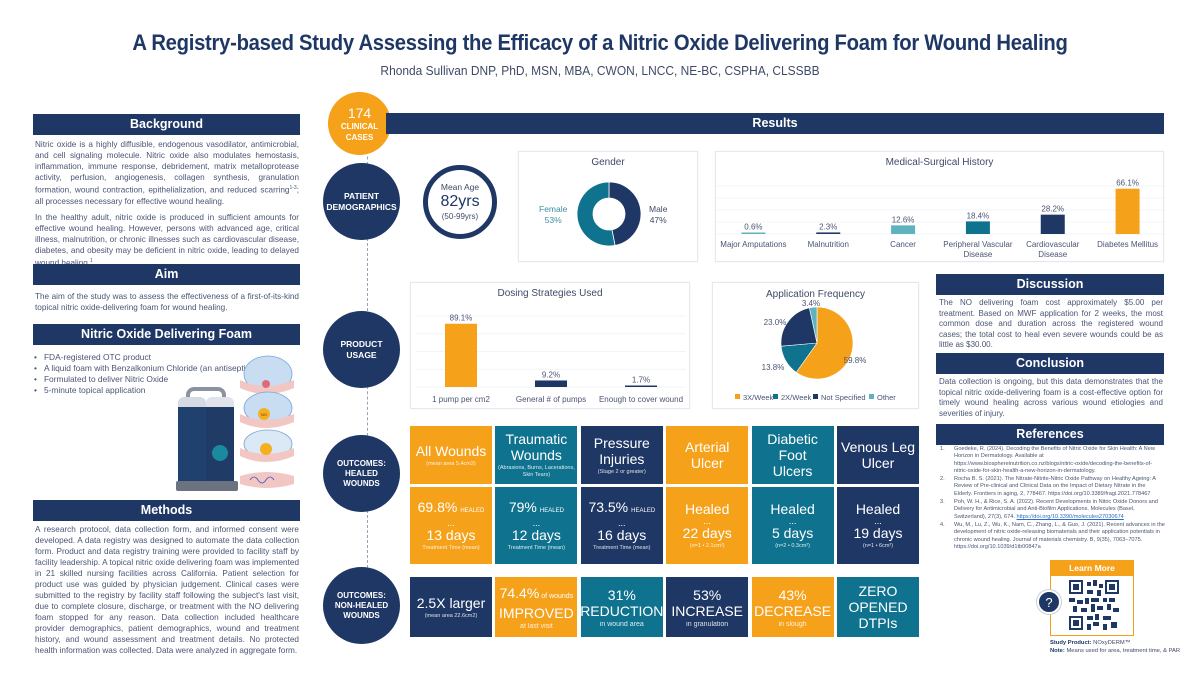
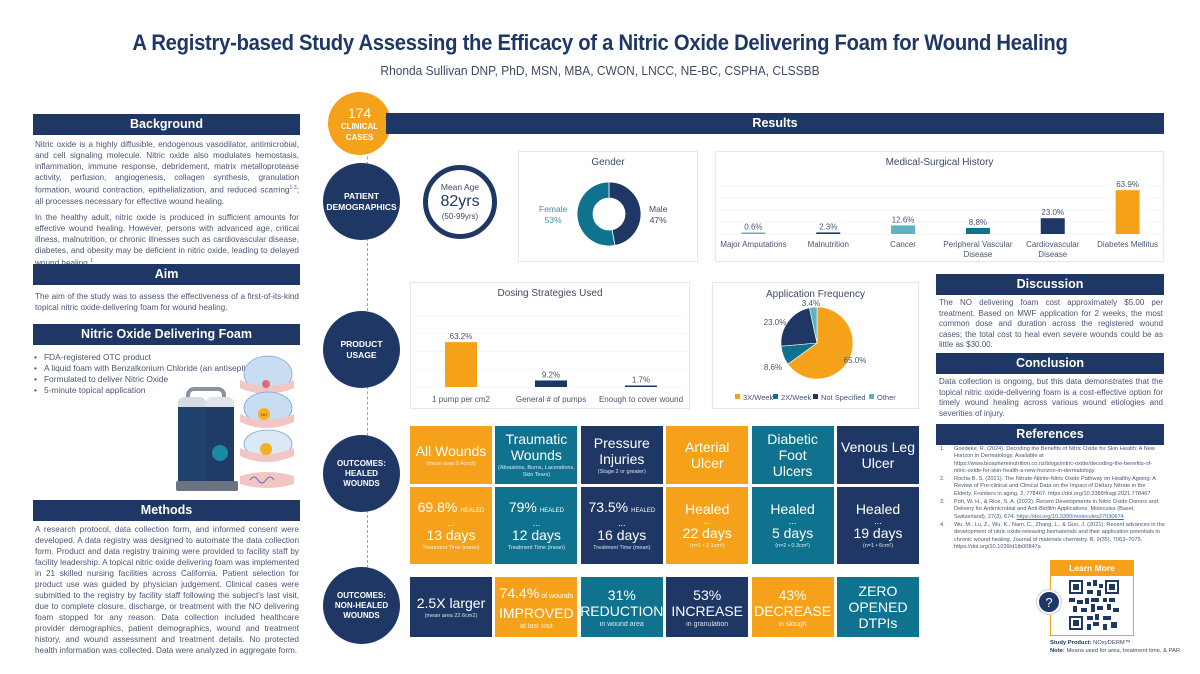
Medical-Surgical History/Peripheral Vascular Disease: 18.4% -> 8.8%
Medical-Surgical History/Cardiovascular Disease: 28.2% -> 23.0%
Medical-Surgical History/Diabetes Mellitus: 66.1% -> 63.9%
Dosing Strategies Used/1 pump per cm2: 89.1% -> 63.2%
Application Frequency/3X/Week: 59.8% -> 65.0%
Application Frequency/2X/Week: 13.8% -> 8.6%
